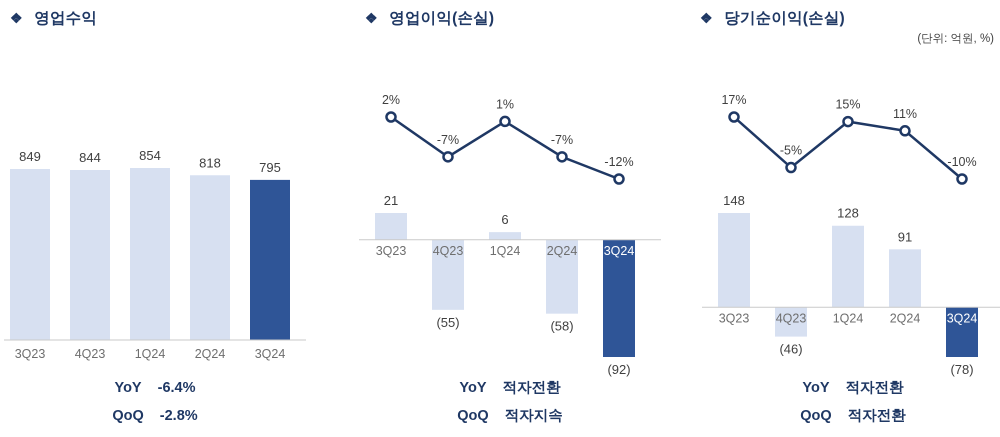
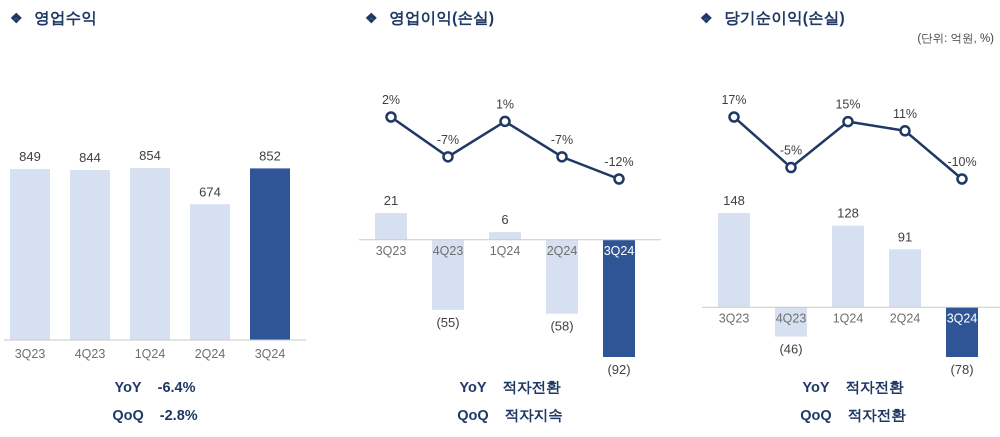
영업수익/2Q24: 818 -> 674
영업수익/3Q24: 795 -> 852
